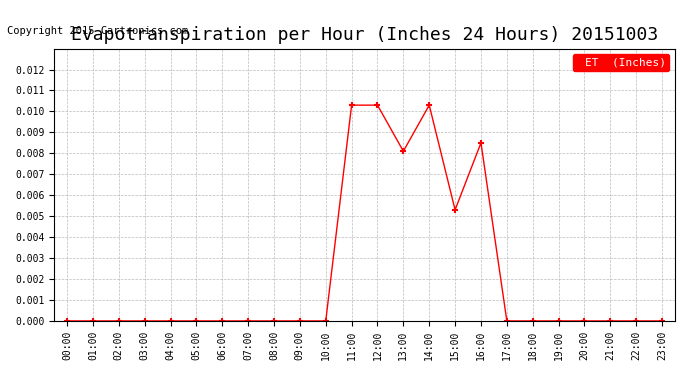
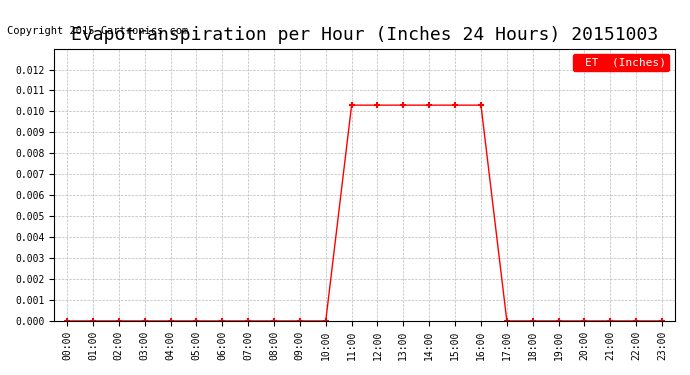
13:00: 0.0081 -> 0.0103
15:00: 0.0053 -> 0.0103
16:00: 0.0085 -> 0.0103
